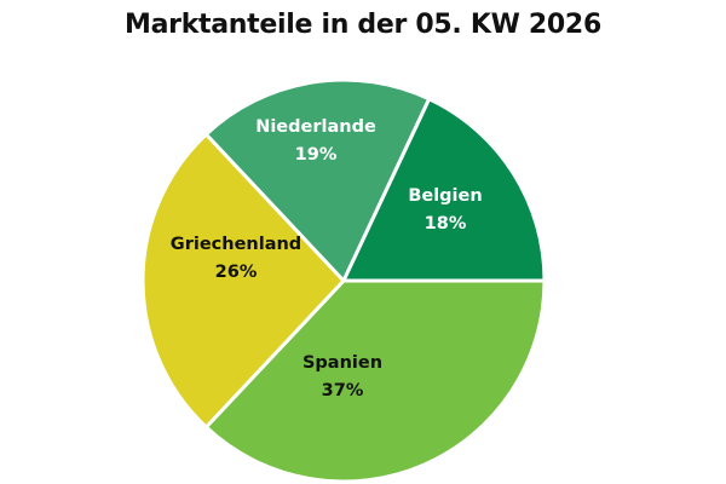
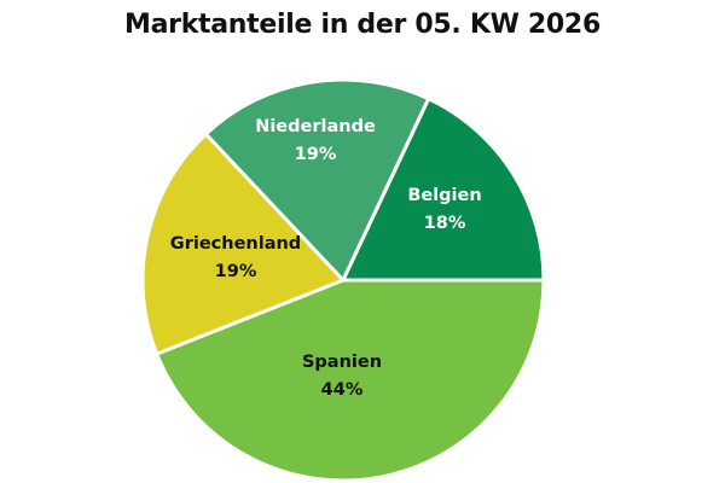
Spanien: 37% -> 44%
Griechenland: 26% -> 19%
